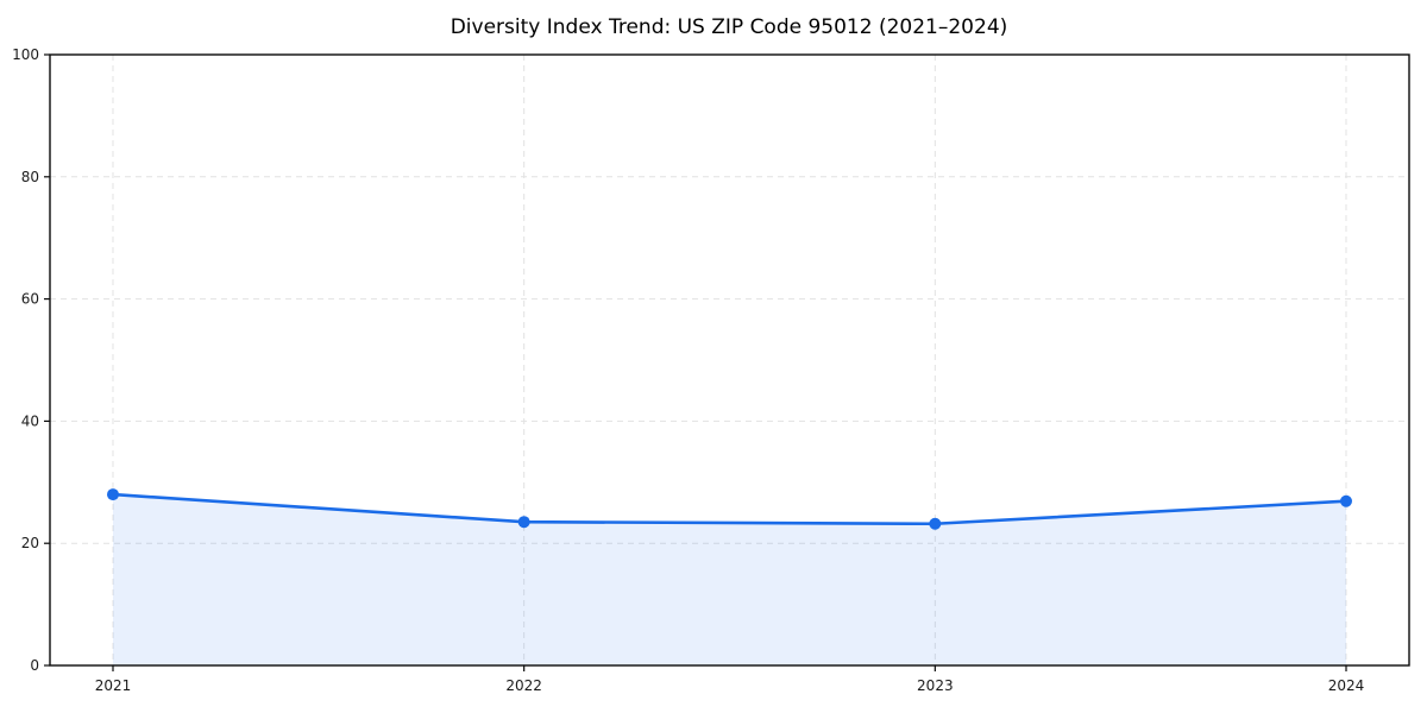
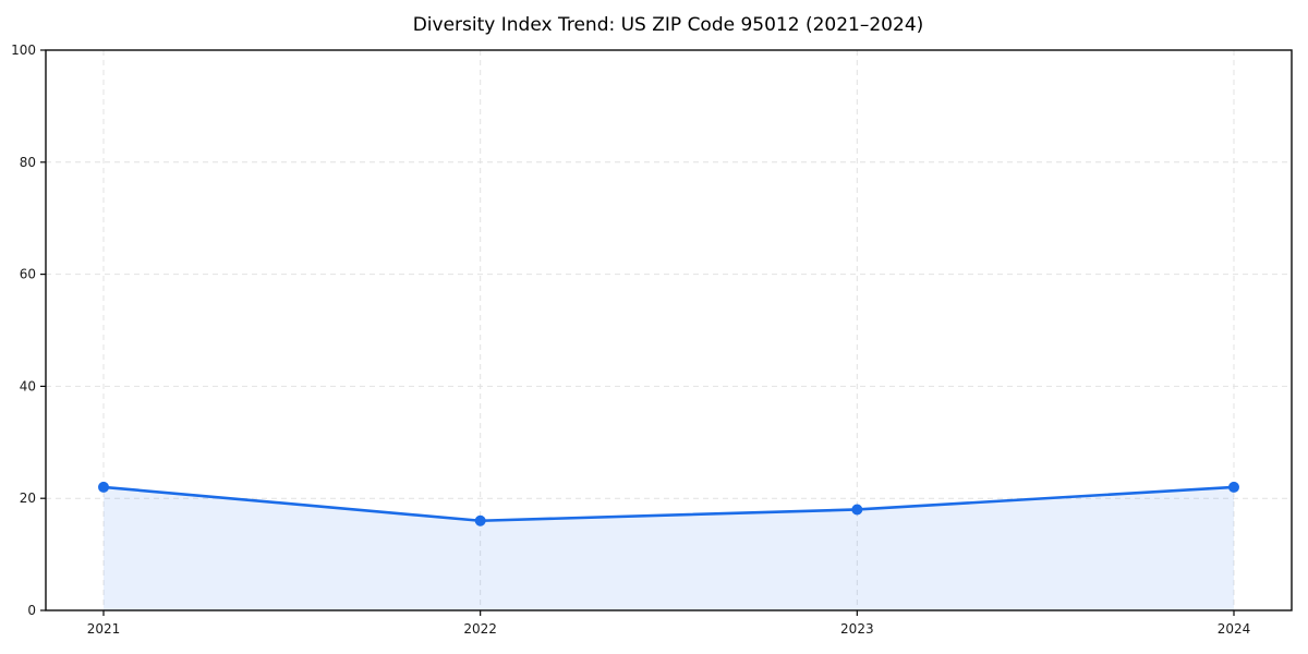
2021: 28 -> 22
2022: 24 -> 16
2023: 23 -> 18
2024: 27 -> 22
